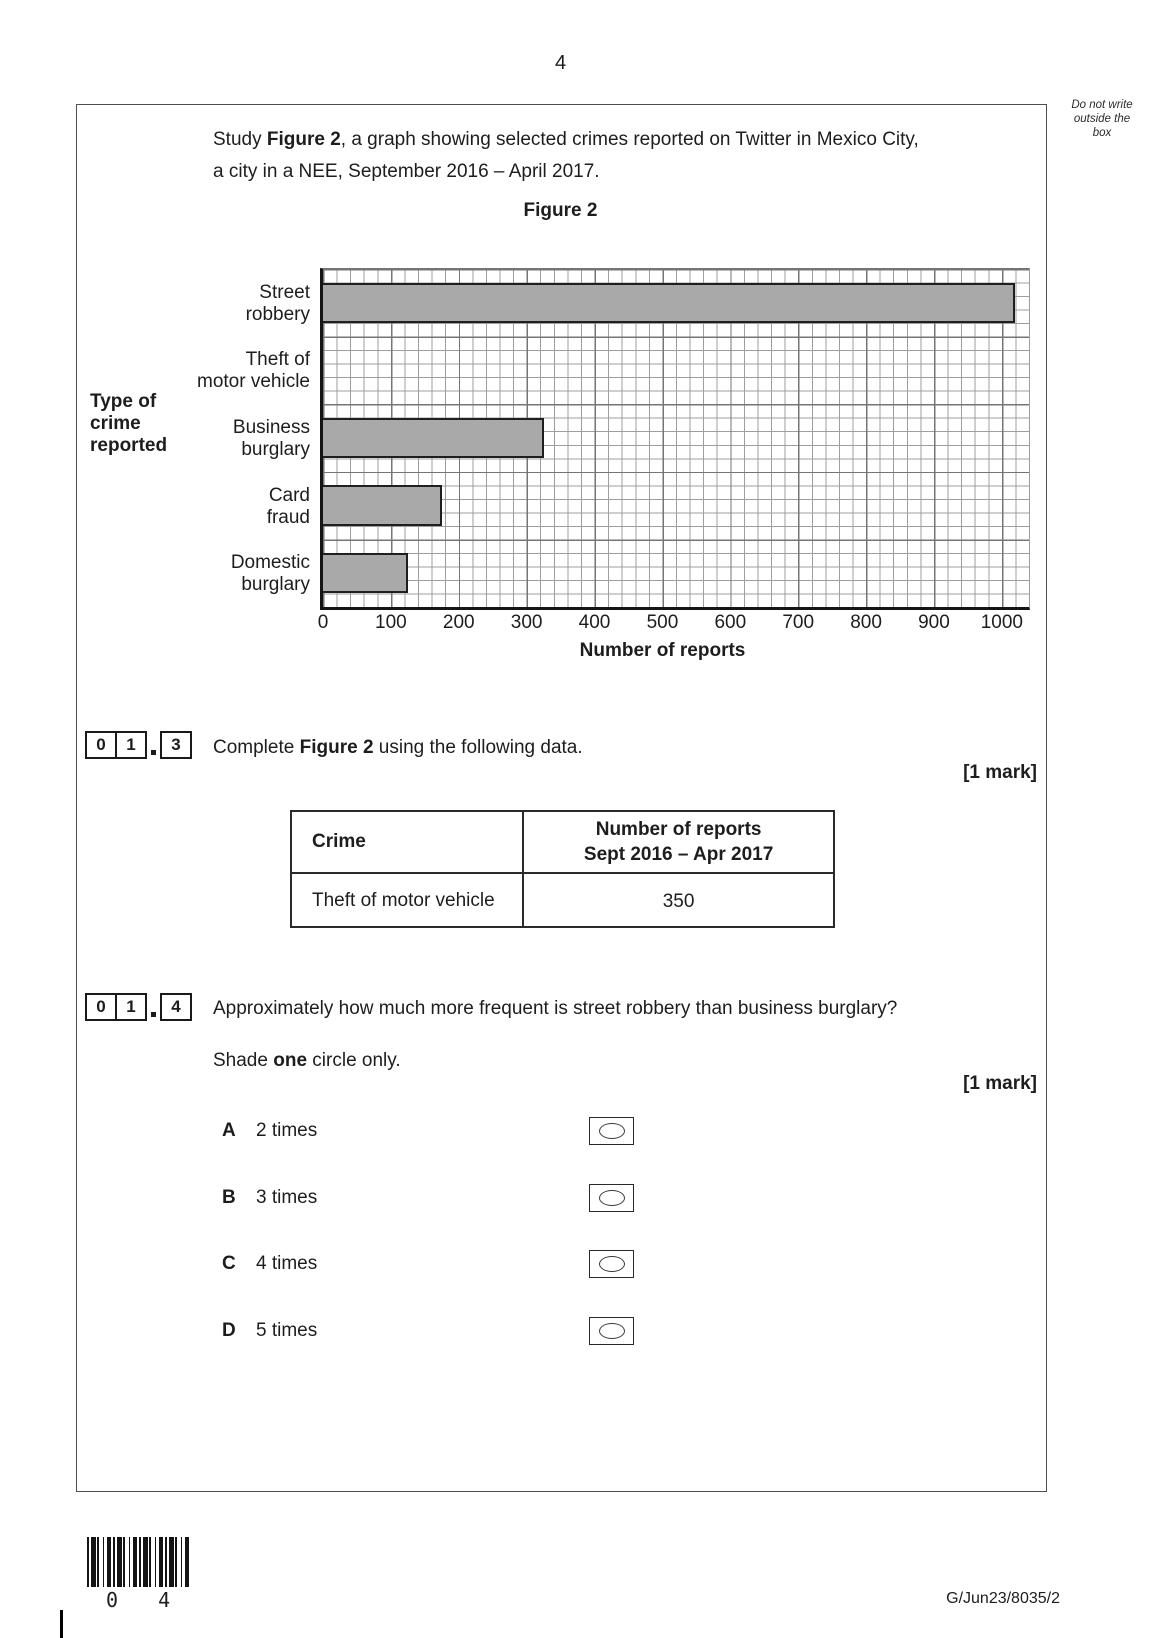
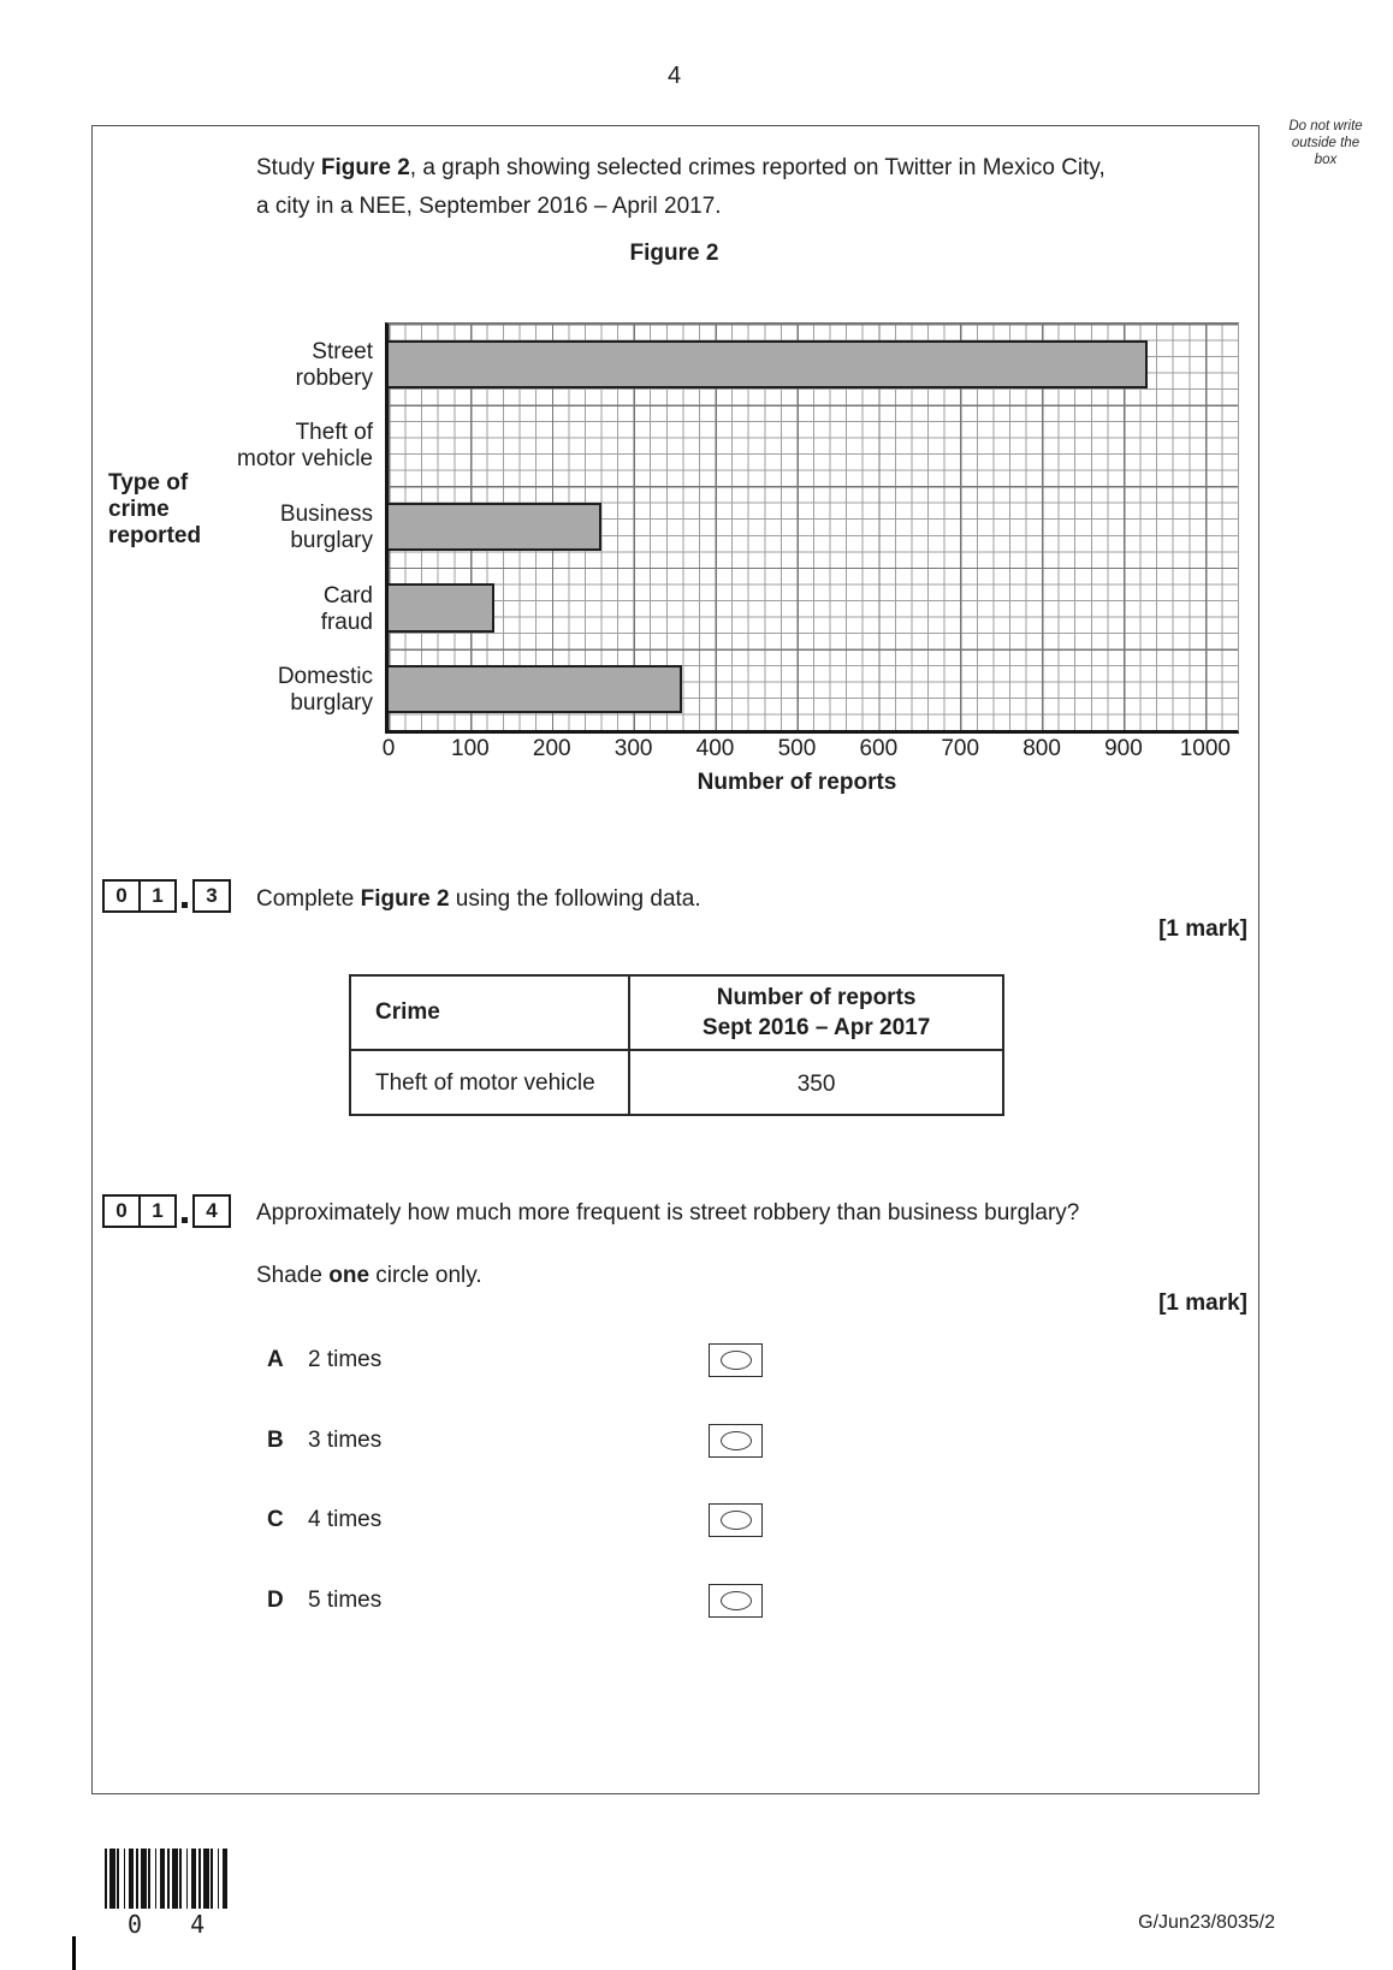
Street robbery: 1020 -> 930
Business burglary: 320 -> 260
Card fraud: 180 -> 130
Domestic burglary: 120 -> 360
